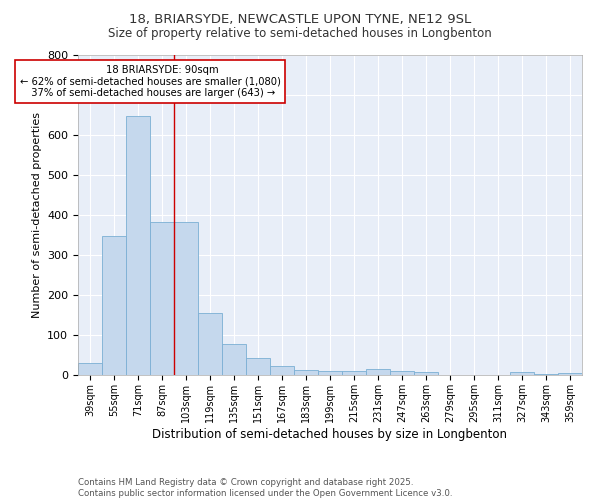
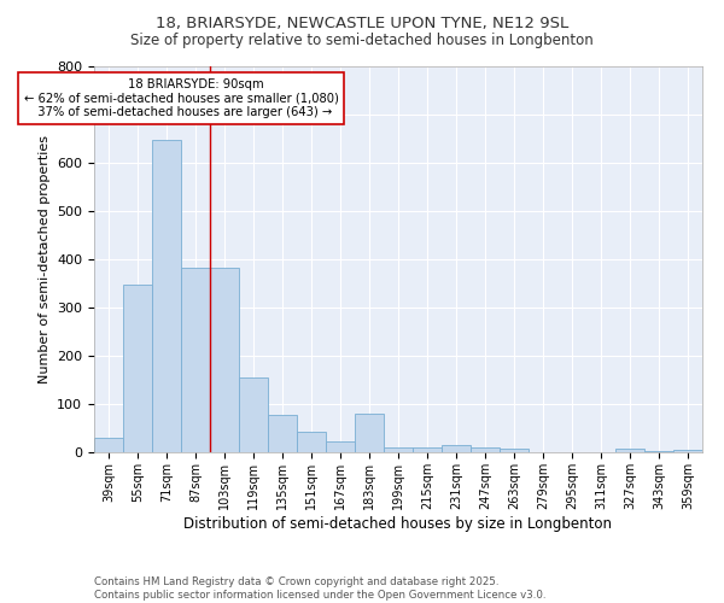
183sqm: 13 -> 80
